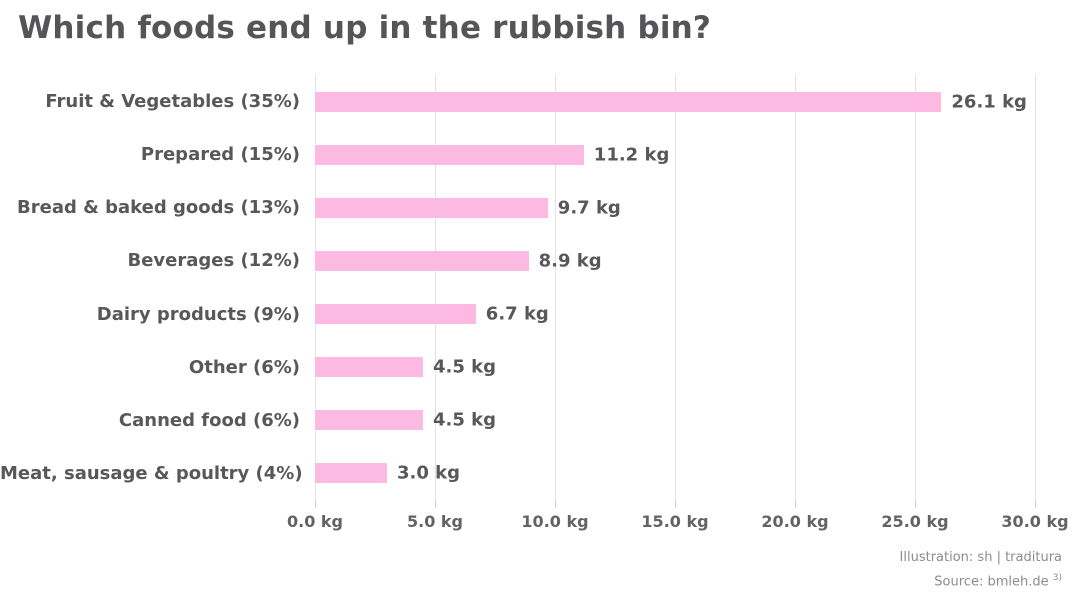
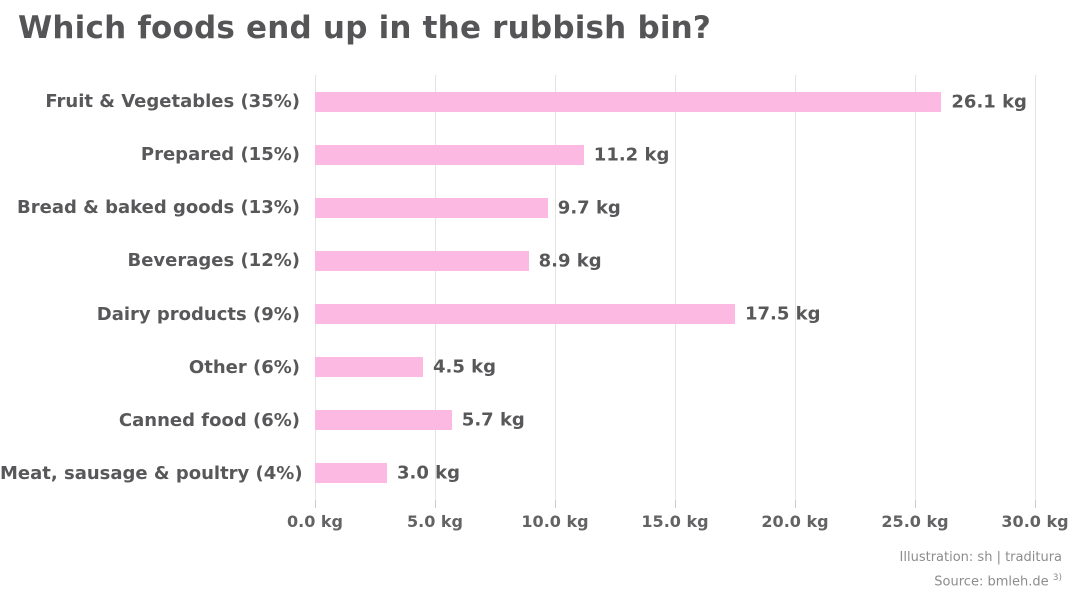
Dairy products (9%): 6.7 -> 17.5
Canned food (6%): 4.5 -> 5.7
